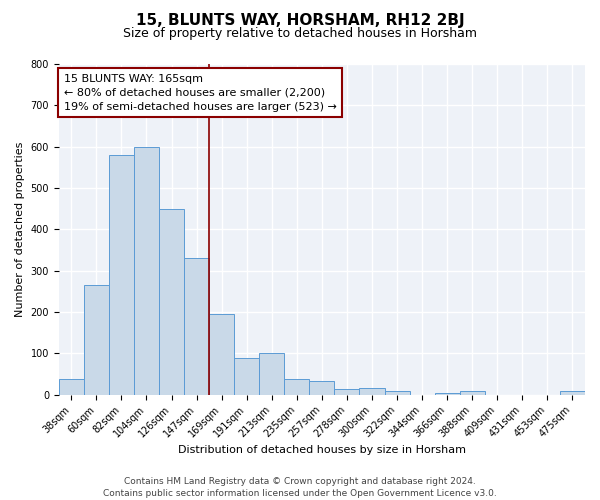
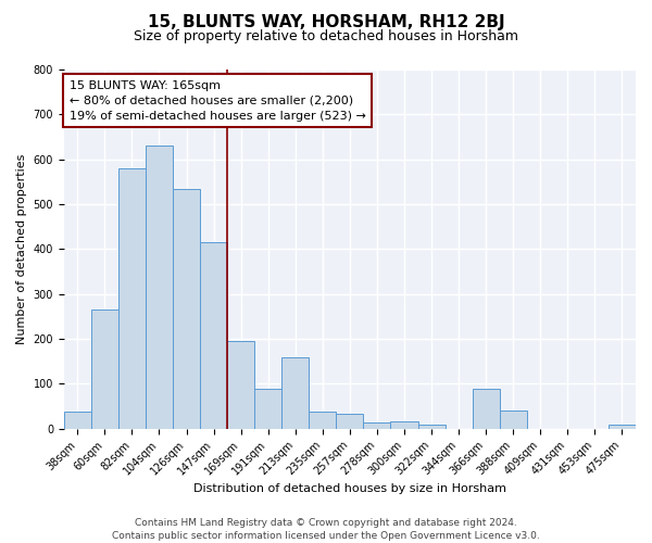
104sqm: 600 -> 630
126sqm: 450 -> 535
147sqm: 330 -> 415
213sqm: 100 -> 160
366sqm: 5 -> 90
388sqm: 10 -> 40
